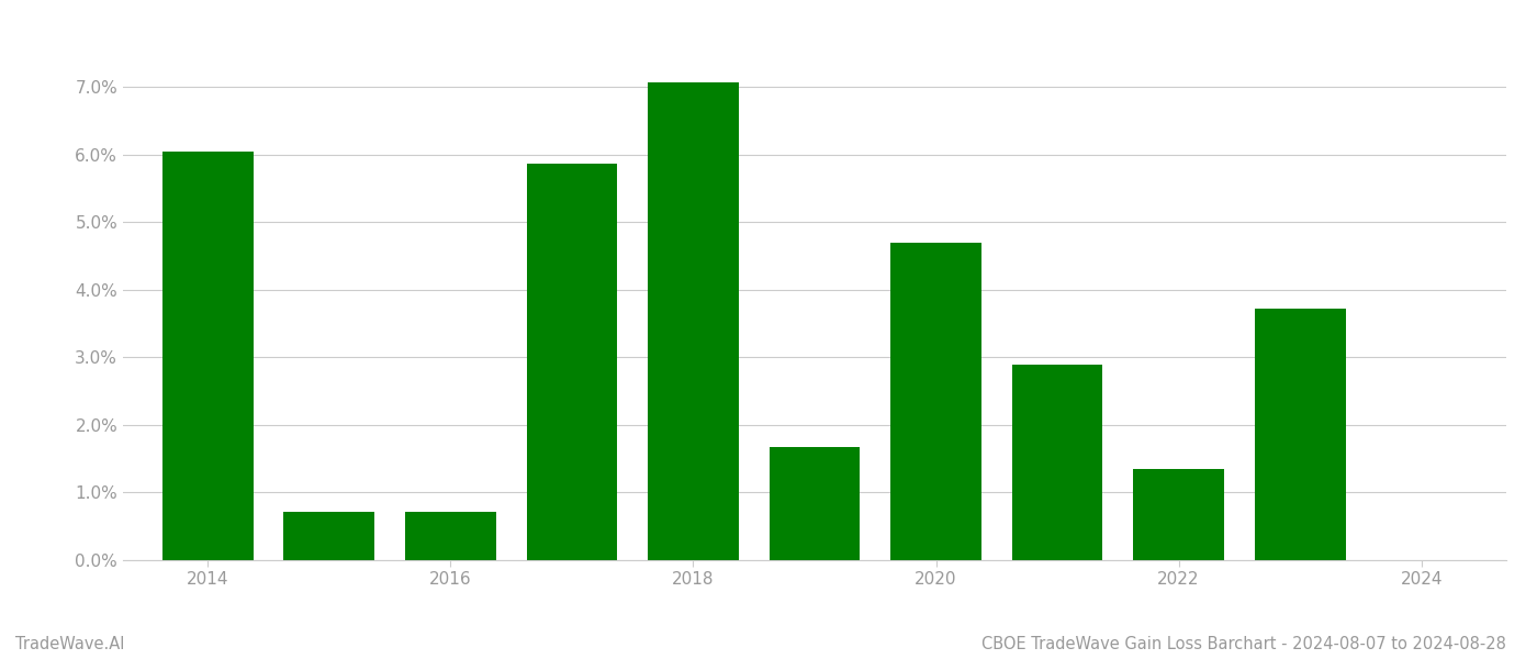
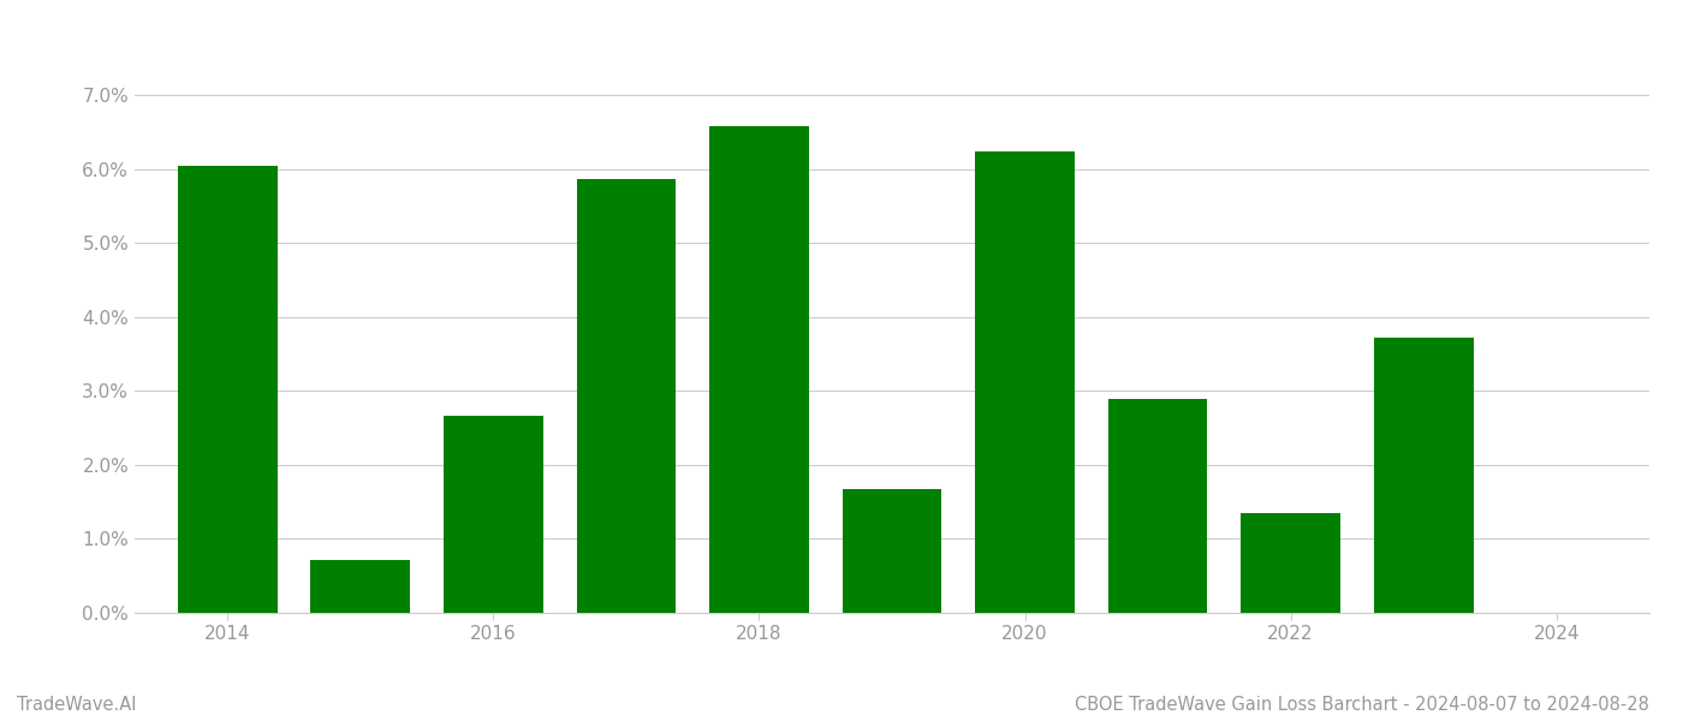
2016: 0.72% -> 2.66%
2018: 7.07% -> 6.58%
2020: 4.70% -> 6.24%
